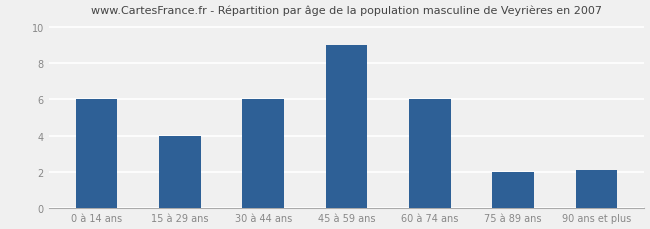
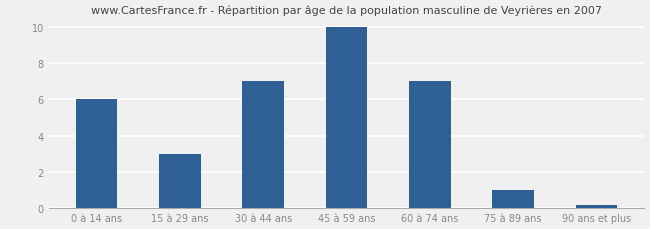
15 à 29 ans: 4.0 -> 3.0
30 à 44 ans: 6.0 -> 7.0
45 à 59 ans: 9.0 -> 10.0
60 à 74 ans: 6.0 -> 7.0
75 à 89 ans: 2.0 -> 1.0
90 ans et plus: 2.1 -> 0.1
